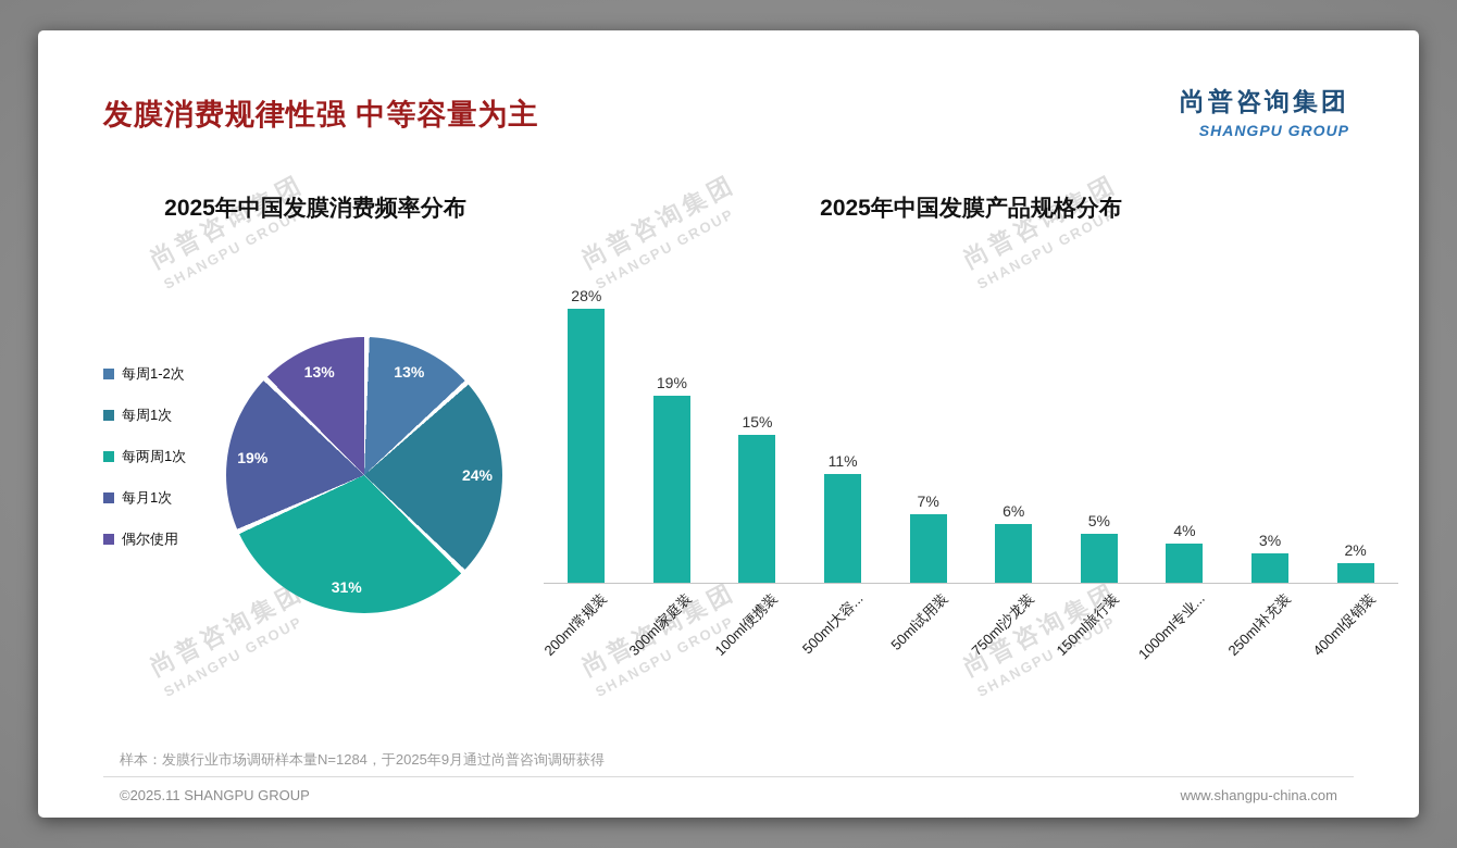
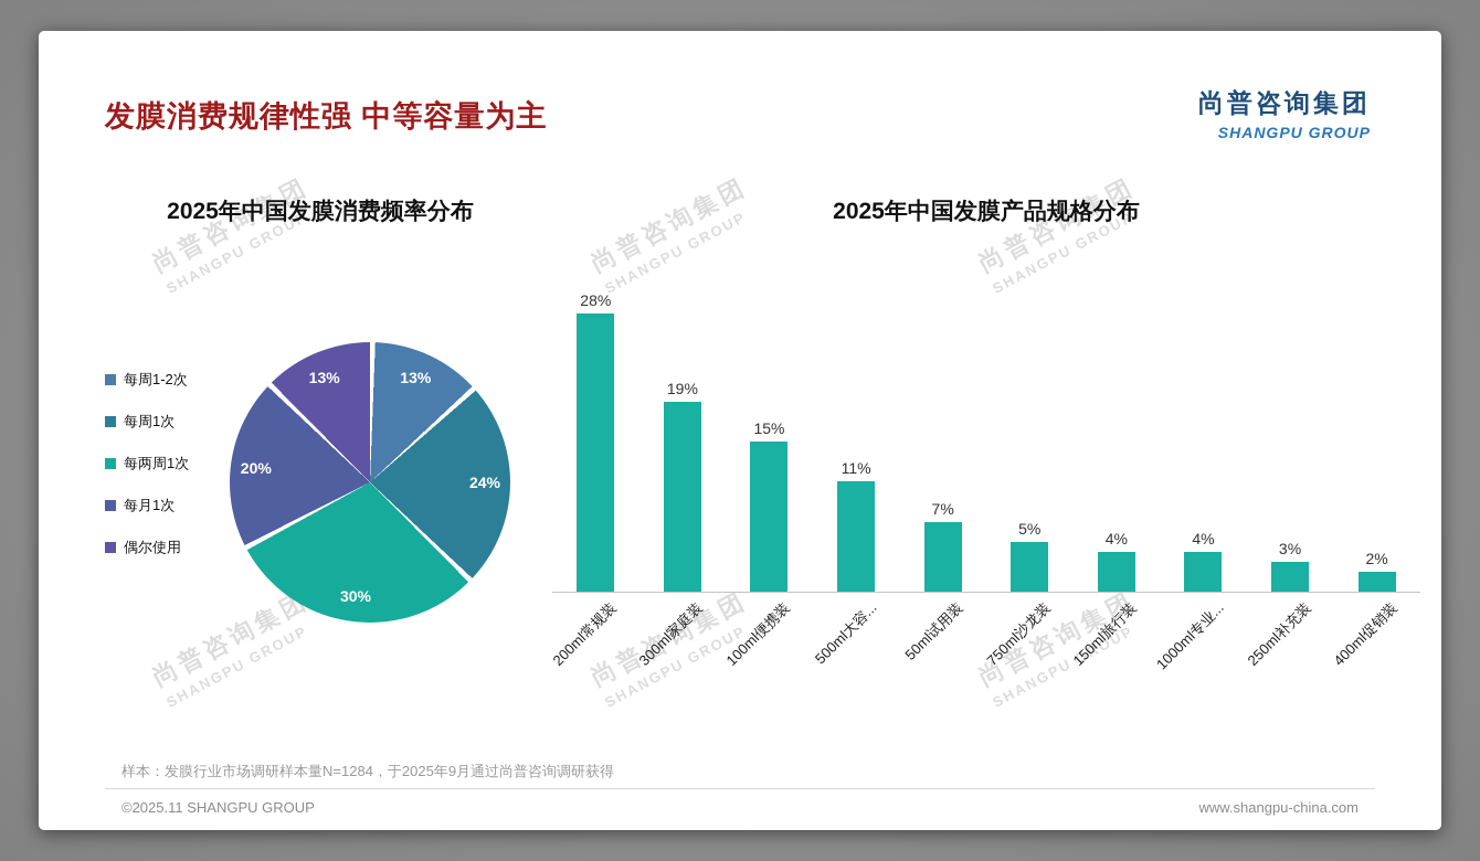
2025年中国发膜消费频率分布/每两周1次: 31% -> 30%
2025年中国发膜消费频率分布/每月1次: 19% -> 20%
2025年中国发膜产品规格分布/750ml沙龙装: 6% -> 5%
2025年中国发膜产品规格分布/150ml旅行装: 5% -> 4%
